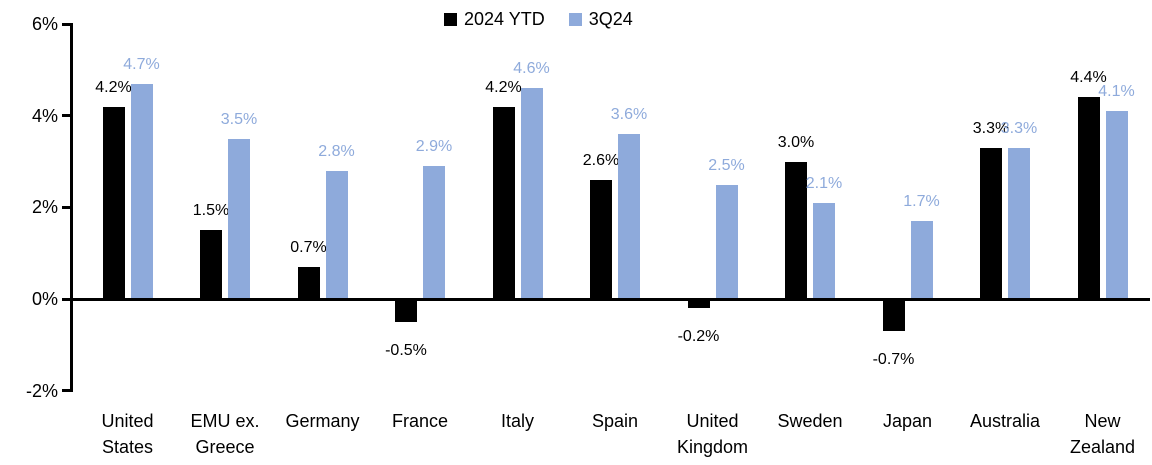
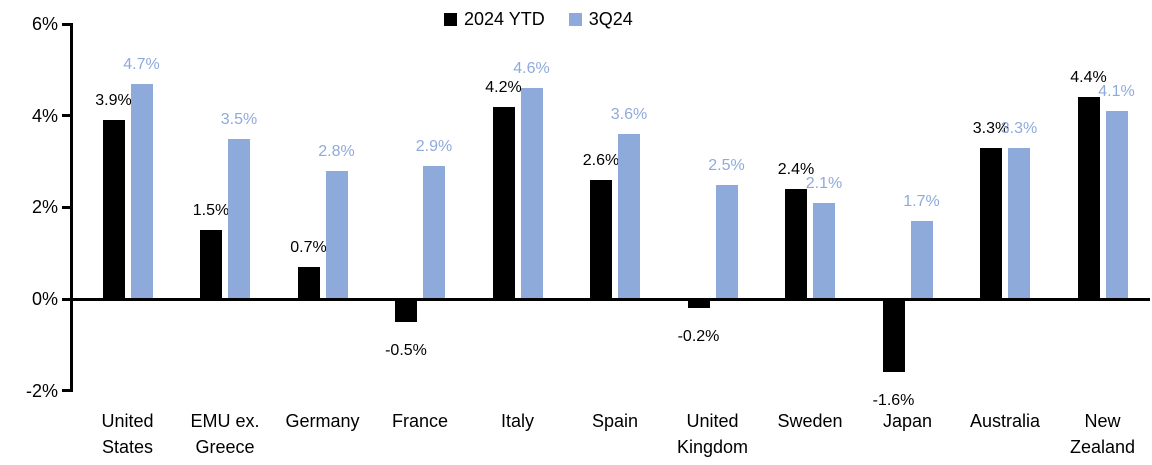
2024 YTD/United States: 4.2% -> 3.9%
2024 YTD/Sweden: 3.0% -> 2.4%
2024 YTD/Japan: -0.7% -> -1.6%
